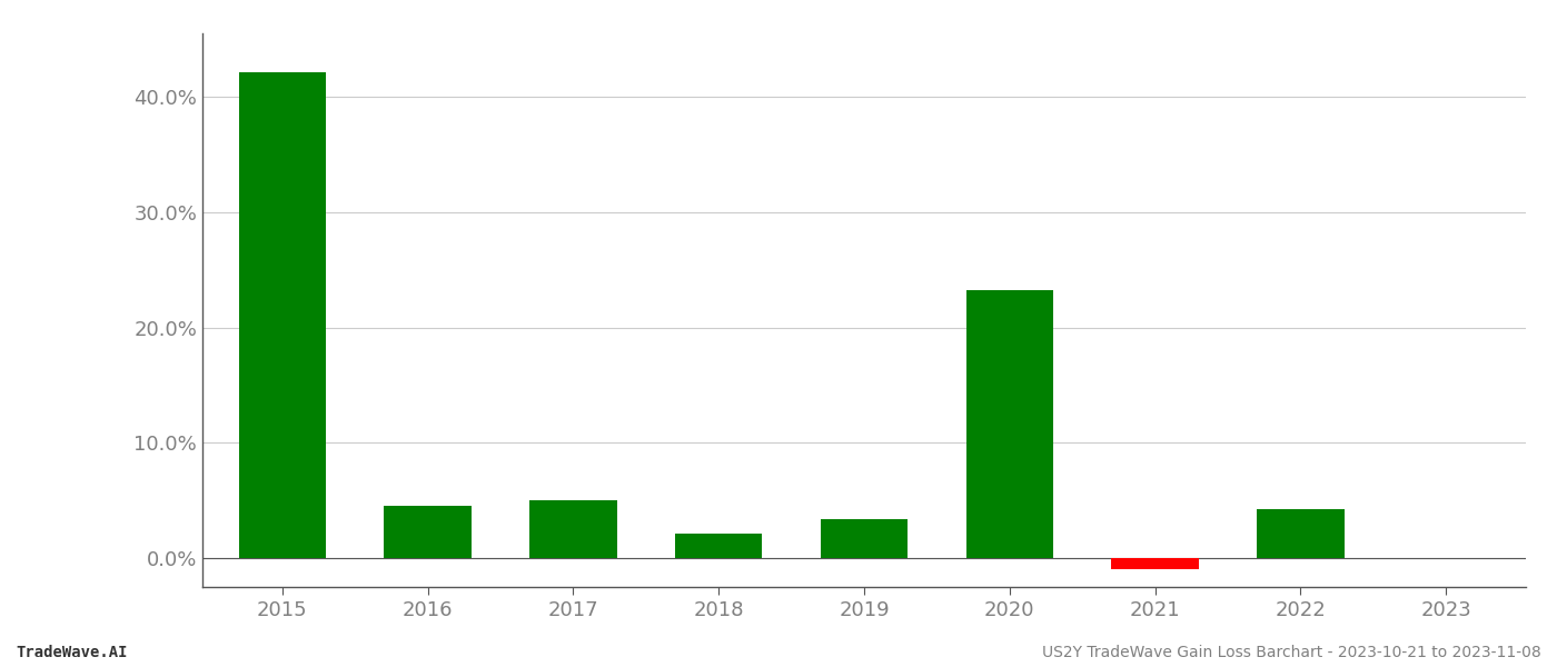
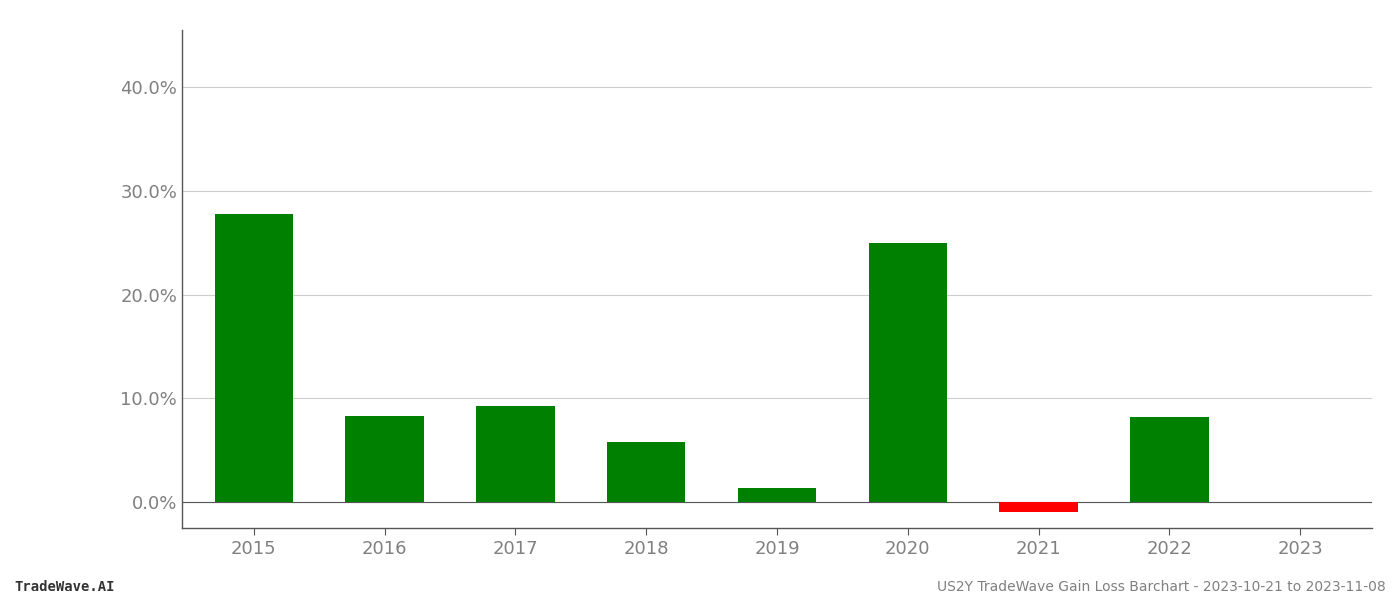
2015: 42.1% -> 27.8%
2016: 4.5% -> 8.3%
2017: 5.0% -> 9.3%
2018: 2.1% -> 5.8%
2019: 3.4% -> 1.4%
2020: 23.2% -> 25.0%
2022: 4.2% -> 8.2%
